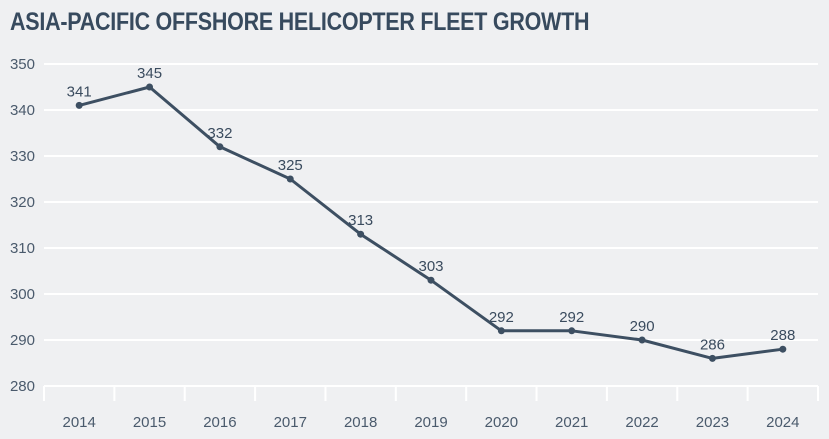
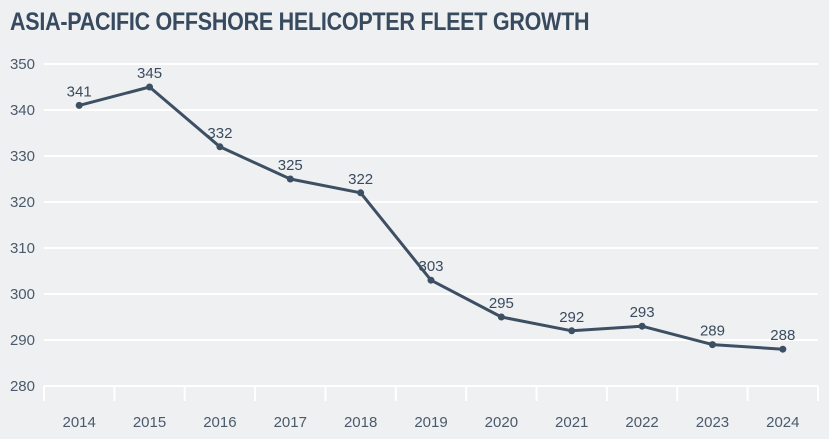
2018: 313 -> 322
2020: 292 -> 295
2022: 290 -> 293
2023: 286 -> 289
